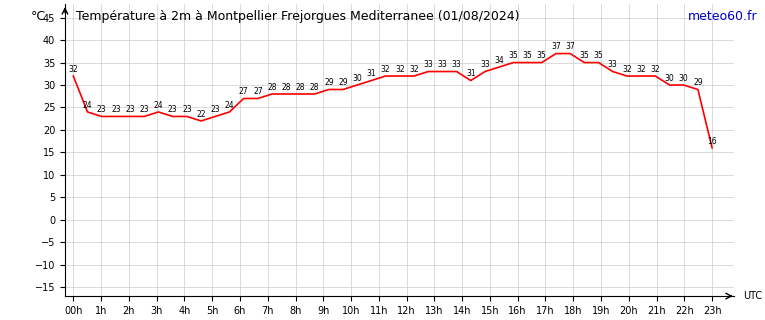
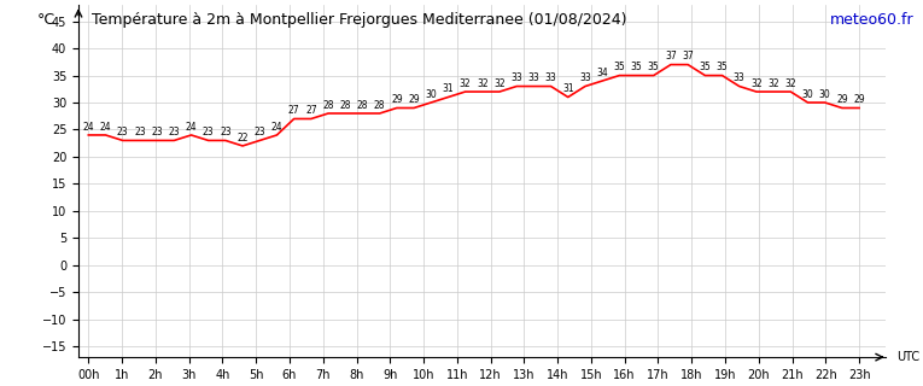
00h: 32 -> 24
23h: 16 -> 29
